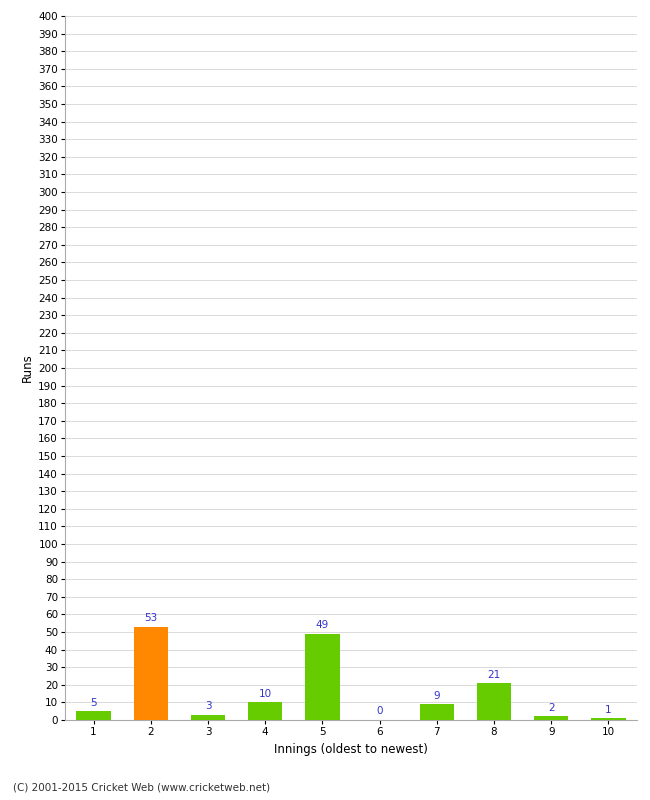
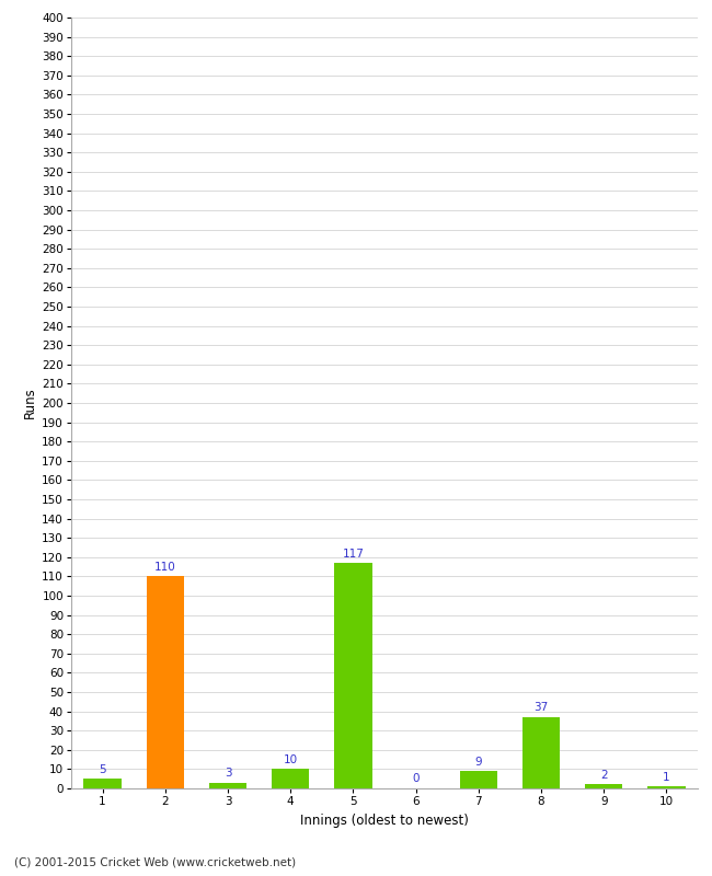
2: 53 -> 110
5: 49 -> 117
8: 21 -> 37
